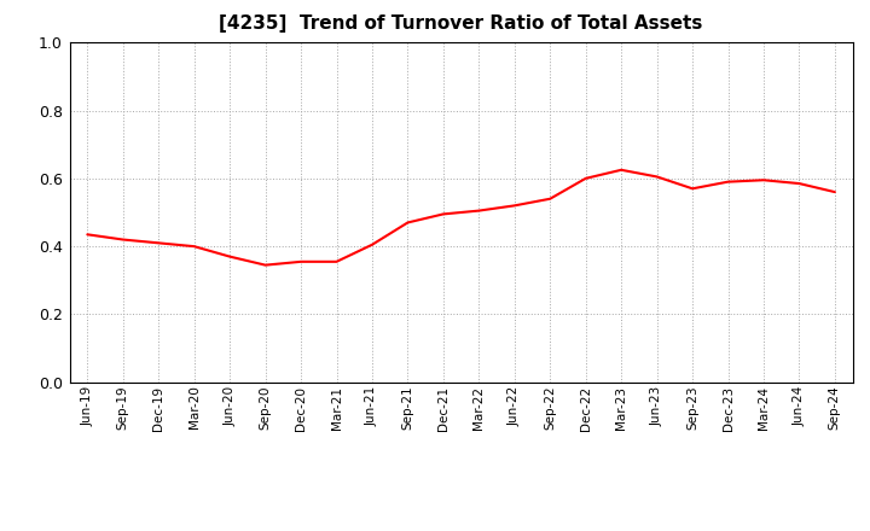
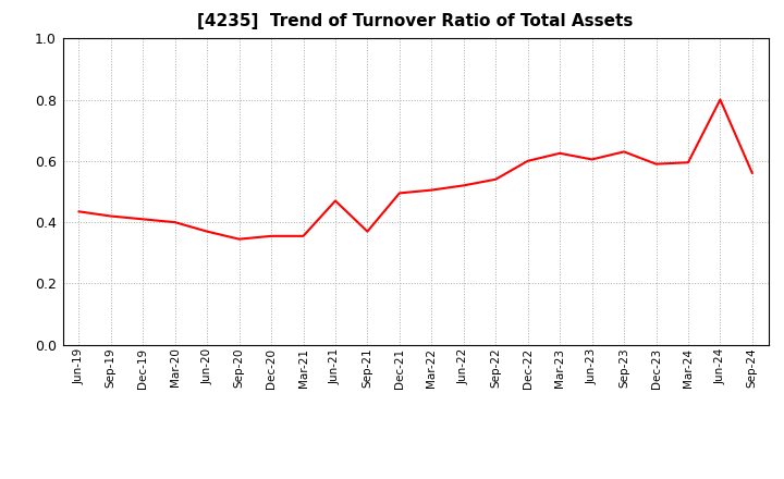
Jun-21: 0.405 -> 0.470
Sep-21: 0.470 -> 0.370
Sep-23: 0.570 -> 0.630
Jun-24: 0.585 -> 0.800
